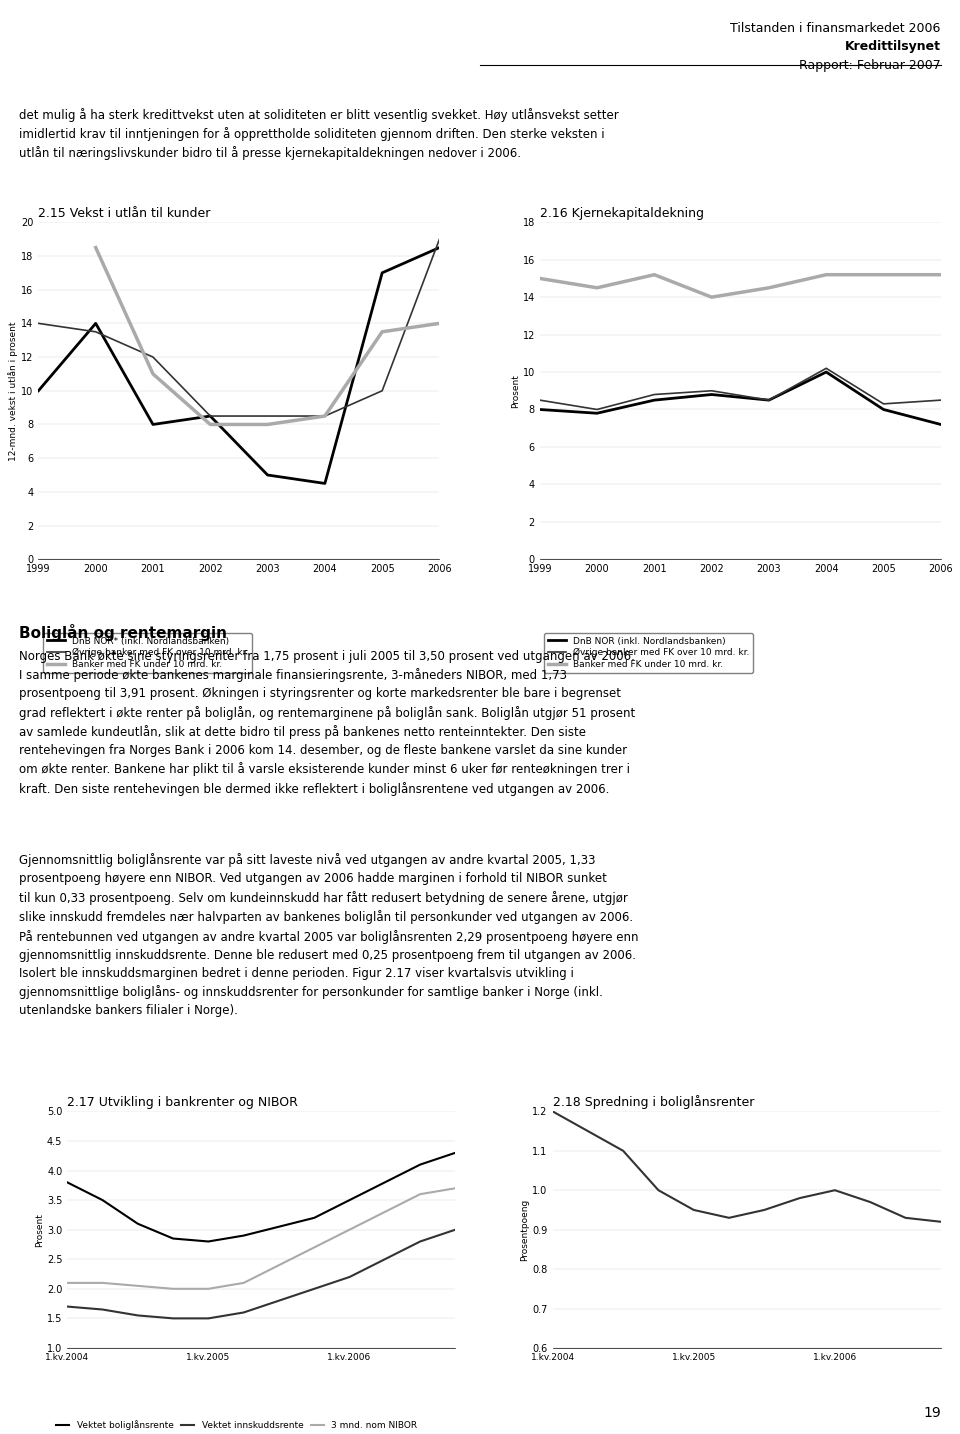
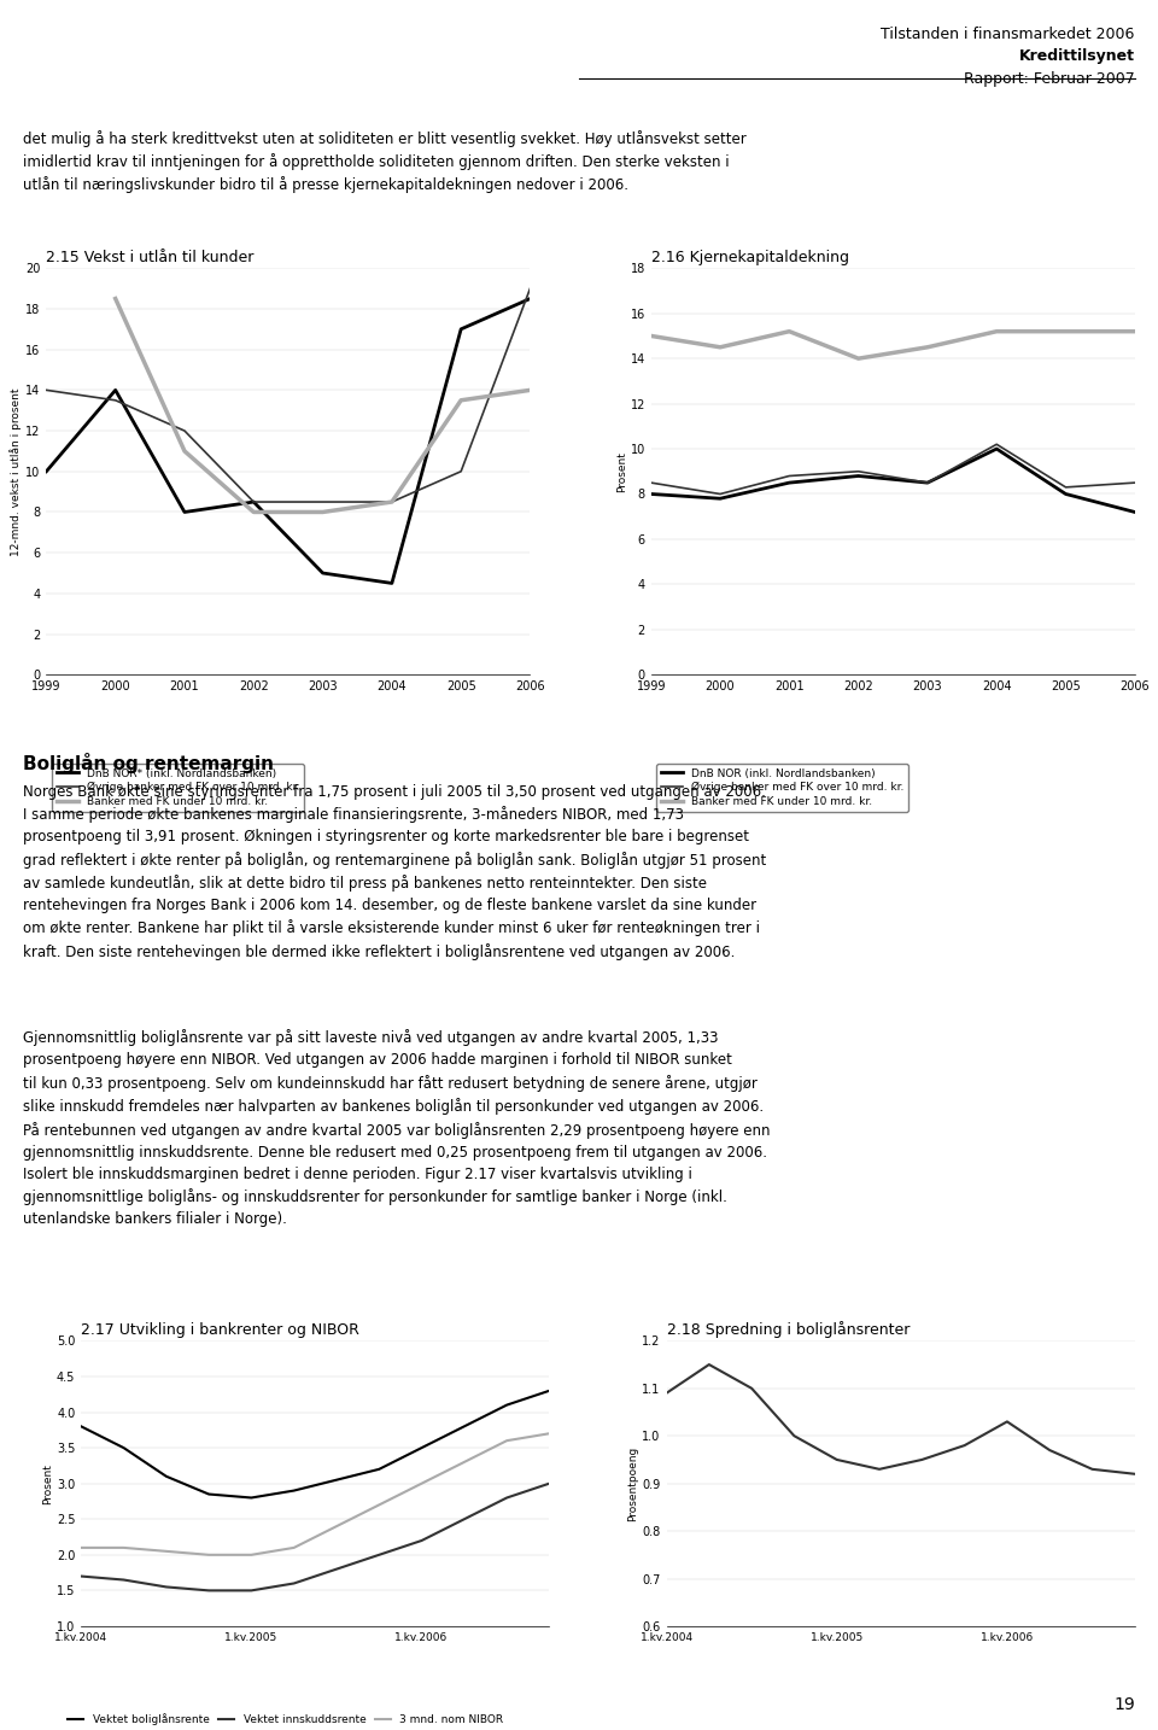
2.18 Spredning i boliglånsrenter/1.kv.2004: 1.20 -> 1.09
2.18 Spredning i boliglånsrenter/1.kv.2006: 1.00 -> 1.03
